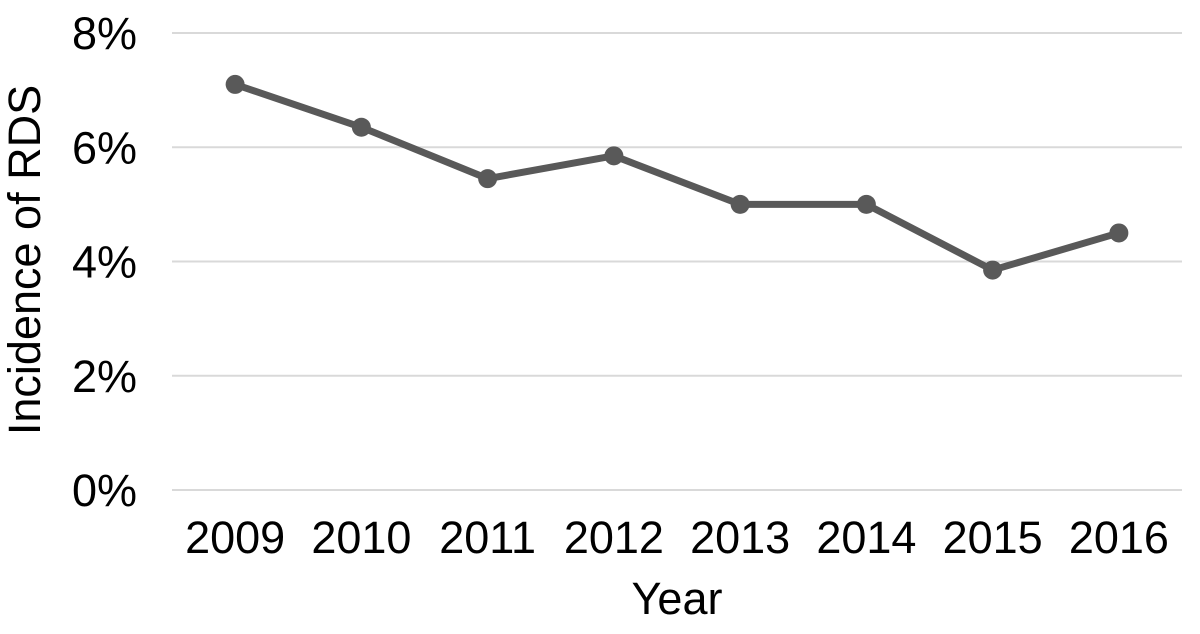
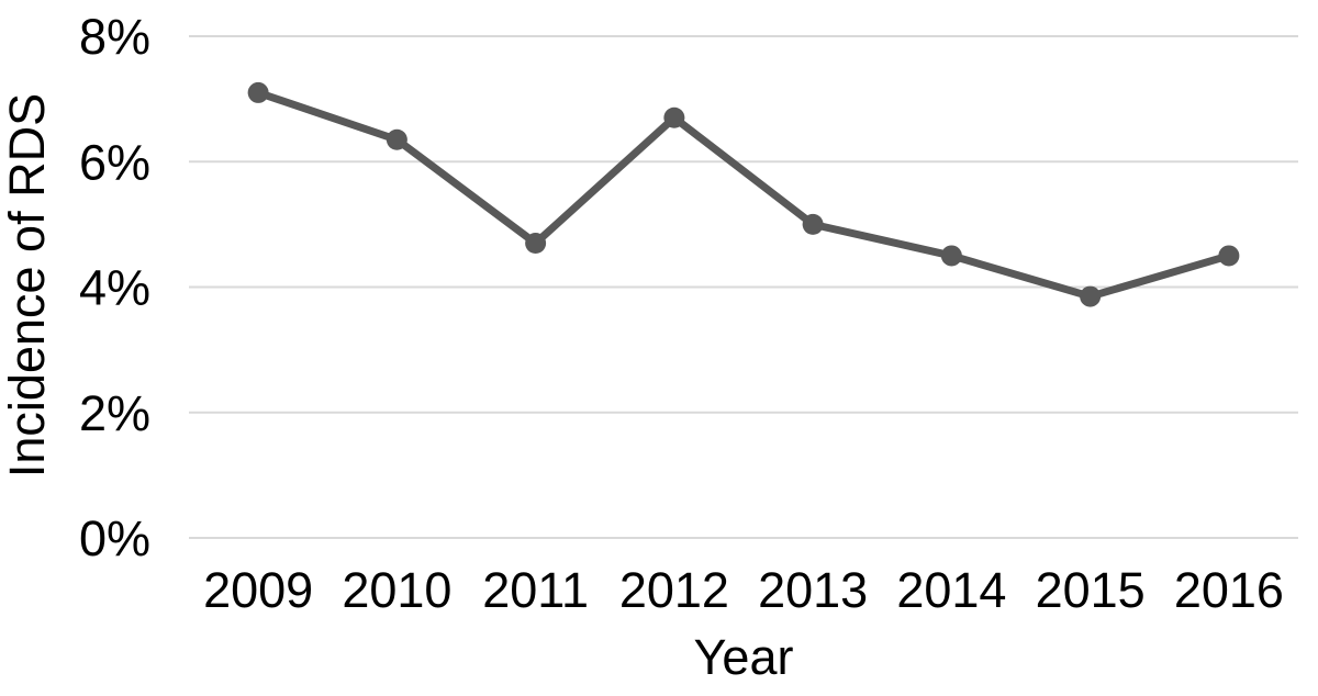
2011: 5.5% -> 4.7%
2012: 5.8% -> 6.7%
2014: 5.0% -> 4.5%
